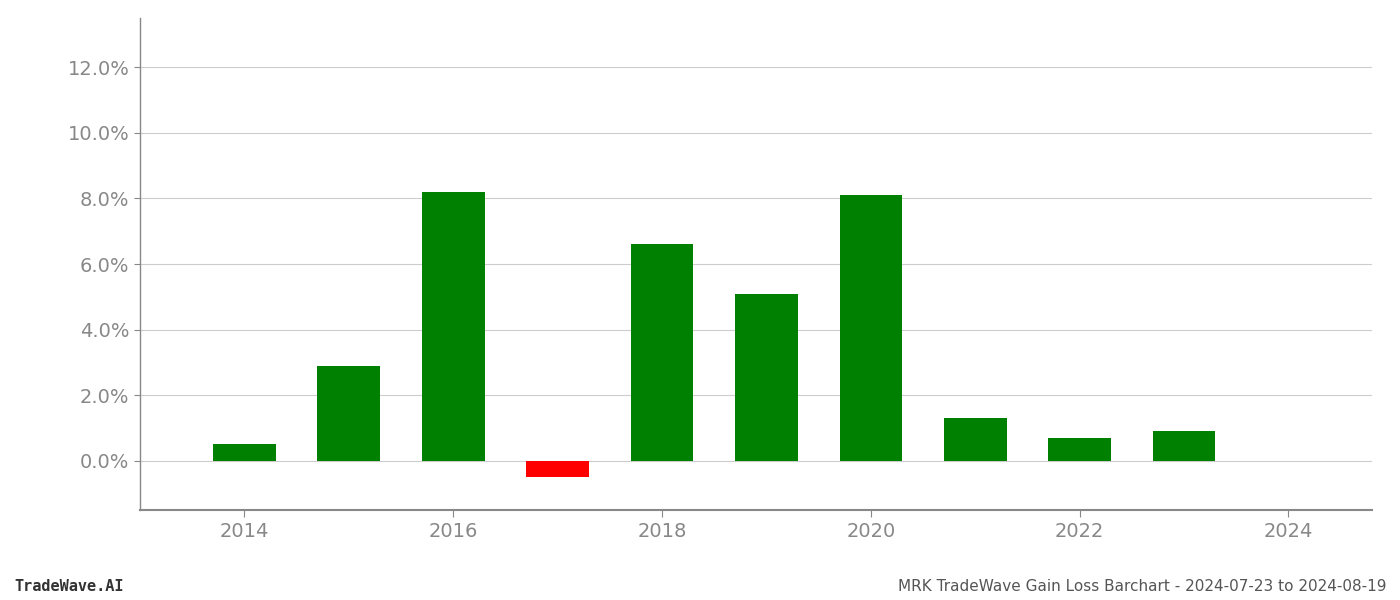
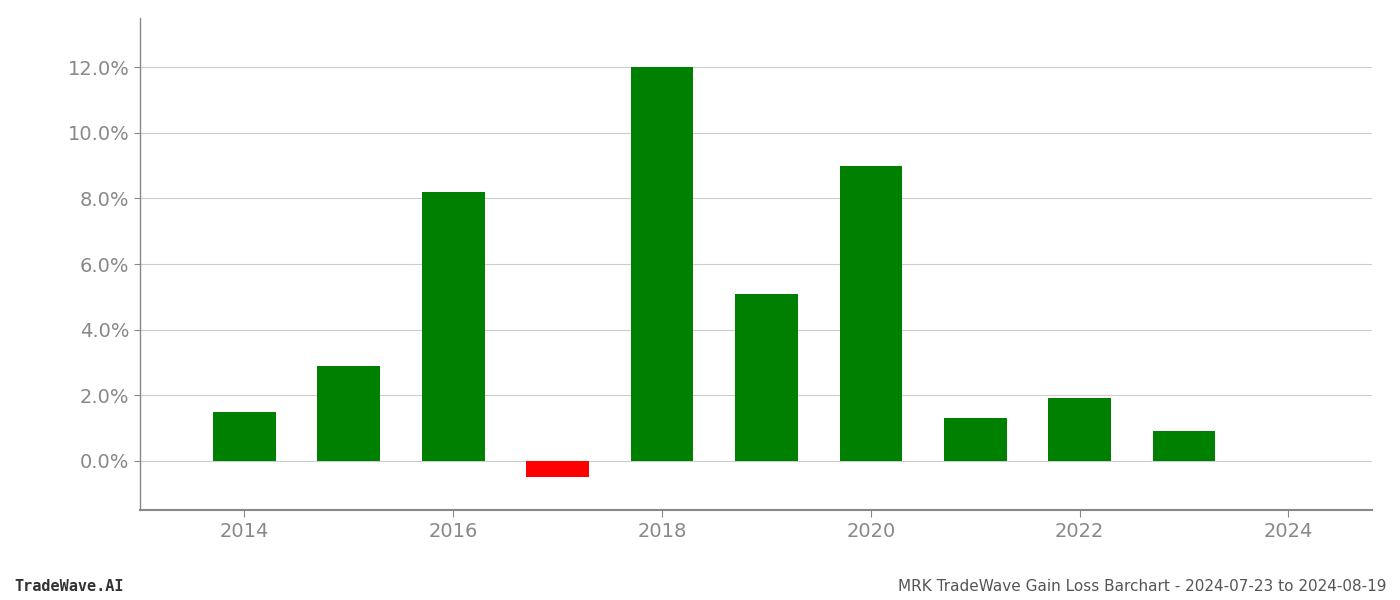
2014: 0.5% -> 1.5%
2018: 6.6% -> 12.0%
2020: 8.1% -> 9.0%
2022: 0.7% -> 1.9%
